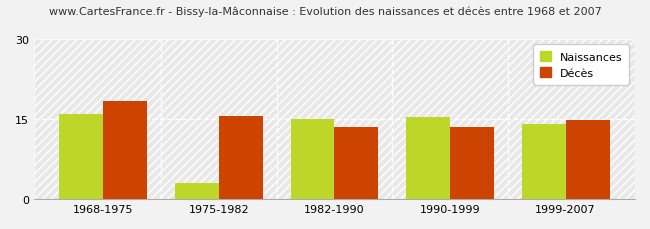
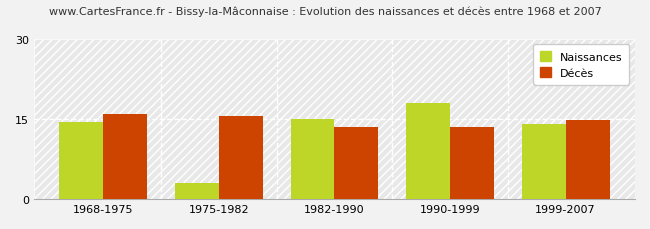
Naissances/1968-1975: 16.0 -> 14.5
Décès/1968-1975: 18.4 -> 16.0
Naissances/1990-1999: 15.4 -> 18.0
